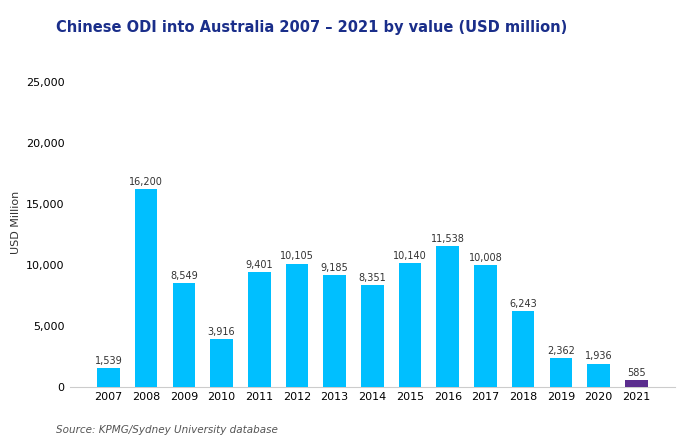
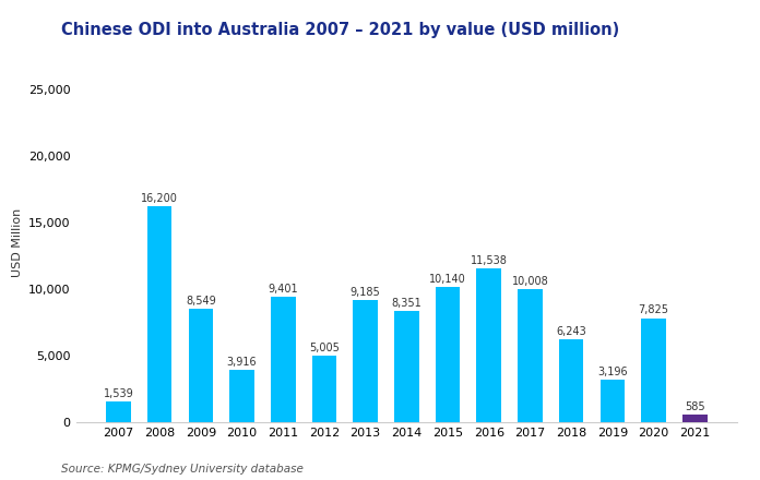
2012: 10,105 -> 5,005
2019: 2,362 -> 3,196
2020: 1,936 -> 7,825
